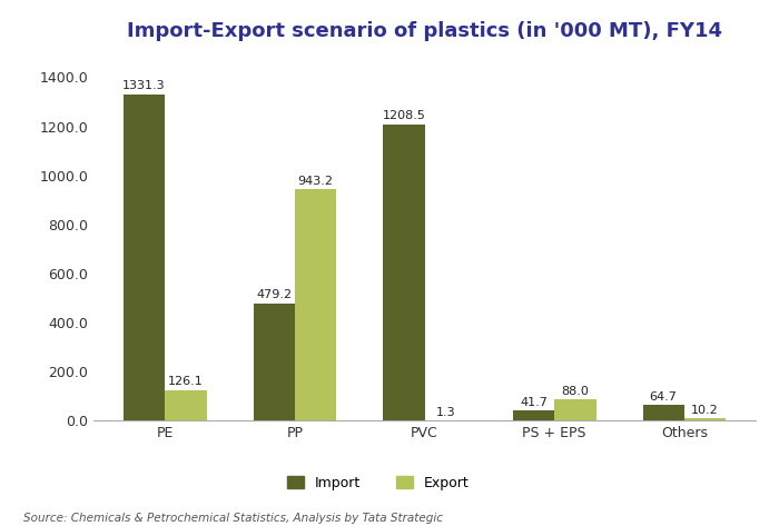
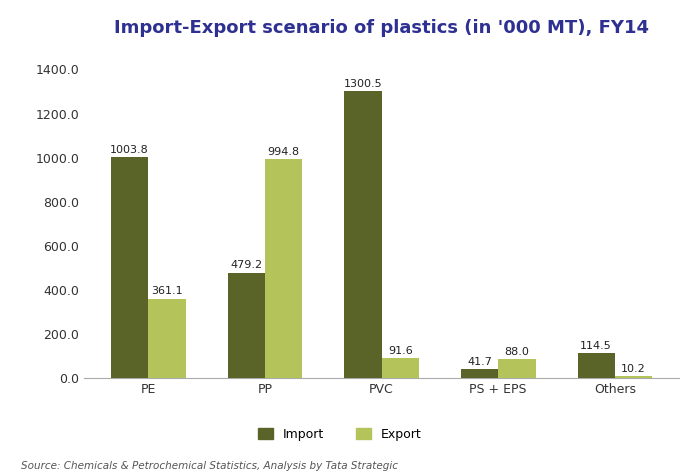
Import/PE: 1331.3 -> 1003.8
Export/PE: 126.1 -> 361.1
Export/PP: 943.2 -> 994.8
Import/PVC: 1208.5 -> 1300.5
Export/PVC: 1.3 -> 91.6
Import/Others: 64.7 -> 114.5
